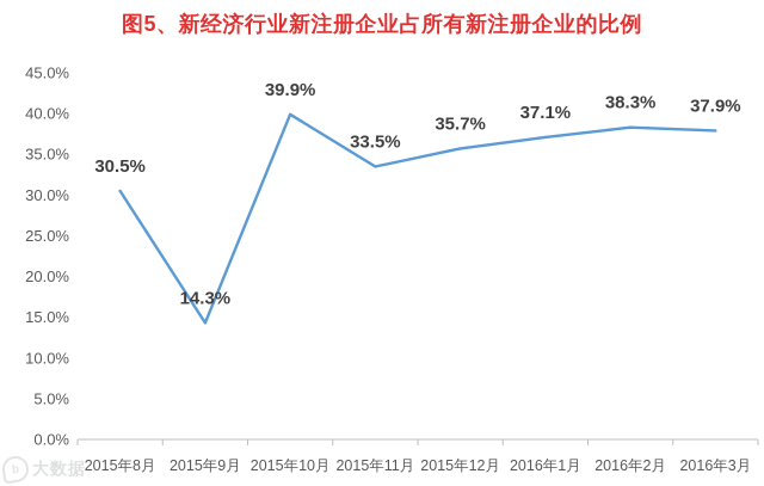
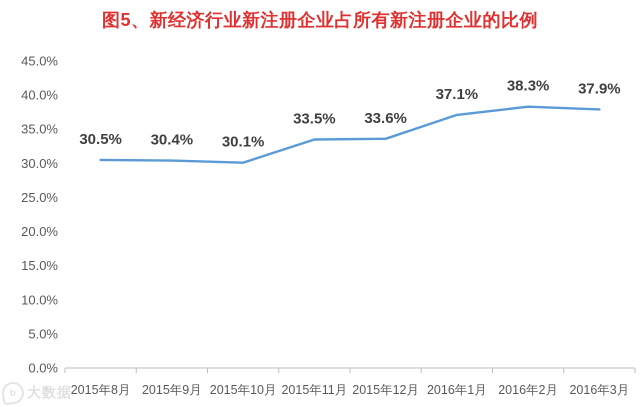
2015年9月: 14.3% -> 30.4%
2015年10月: 39.9% -> 30.1%
2015年12月: 35.7% -> 33.6%
